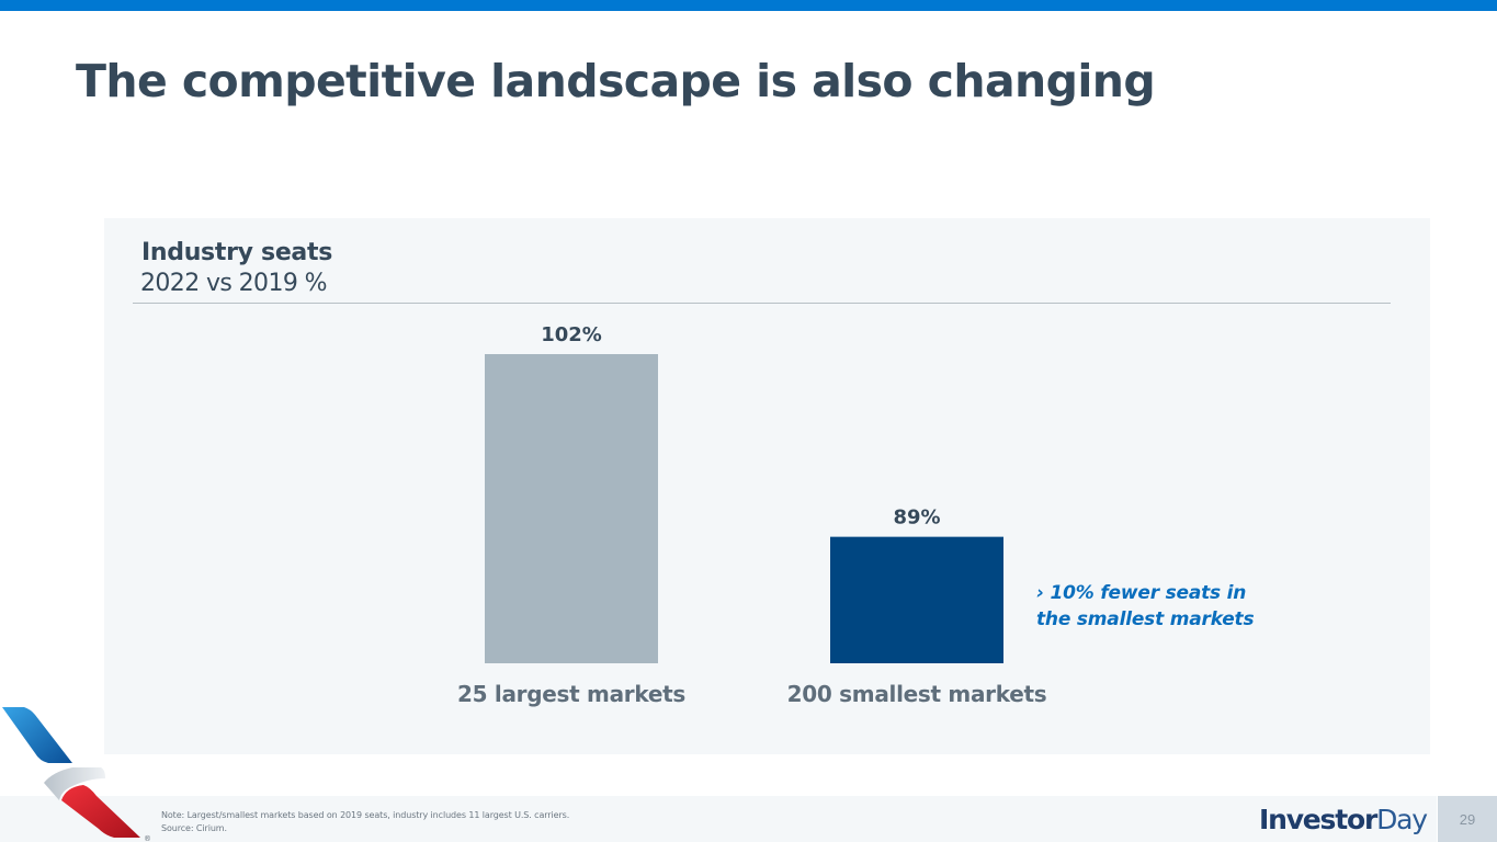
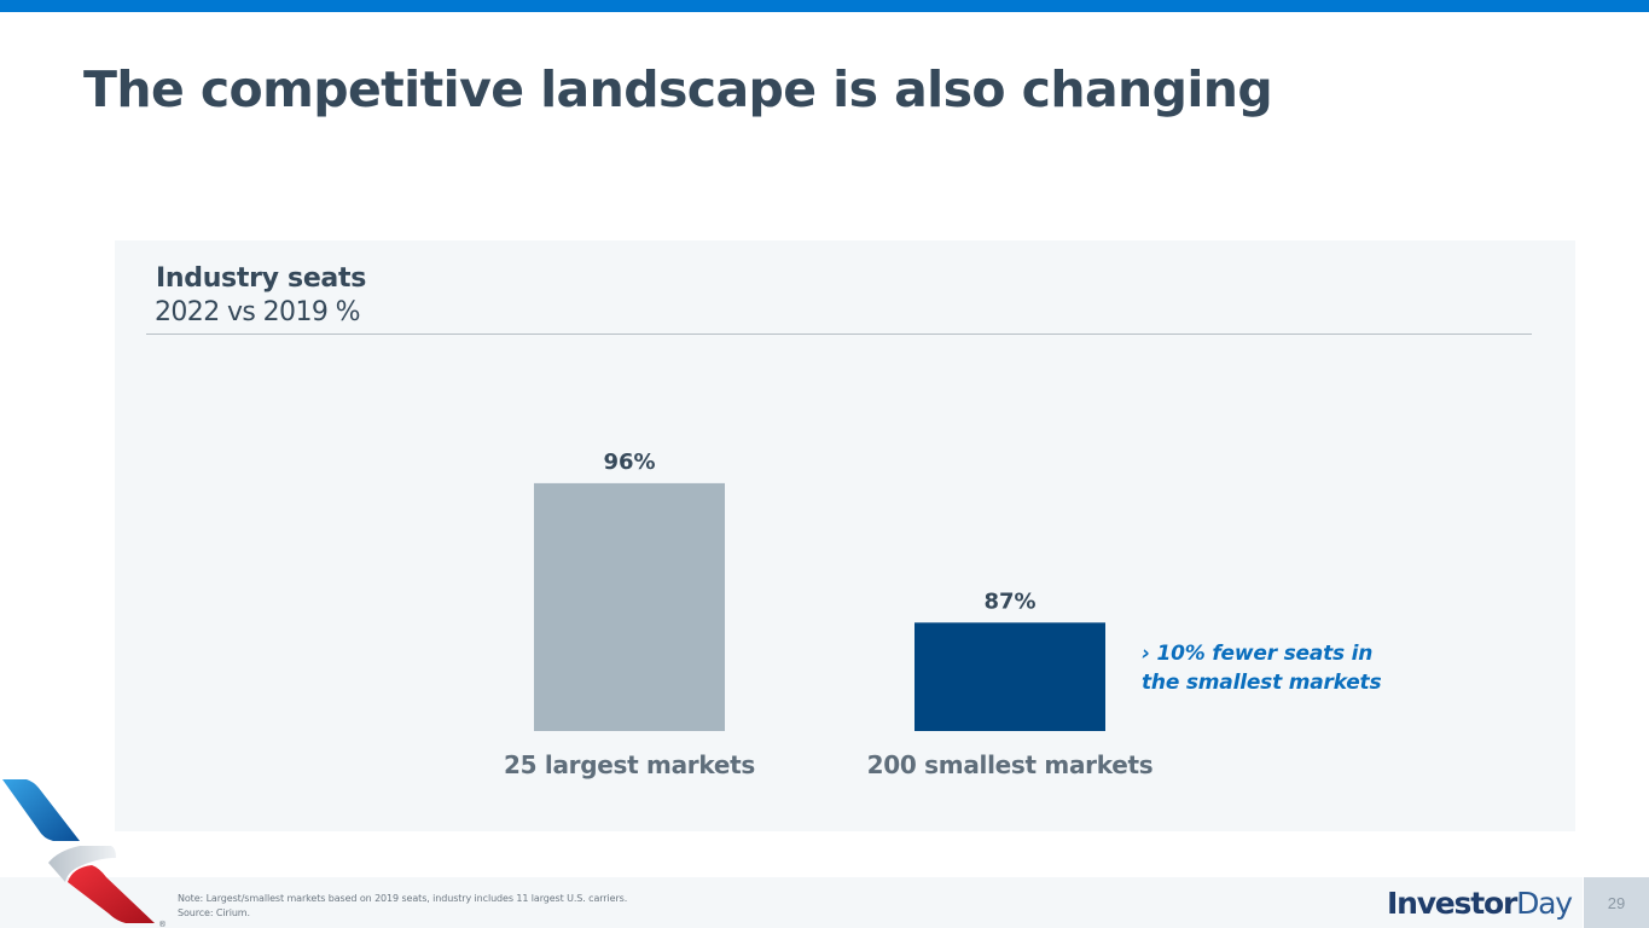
25 largest markets: 102% -> 96%
200 smallest markets: 89% -> 87%
